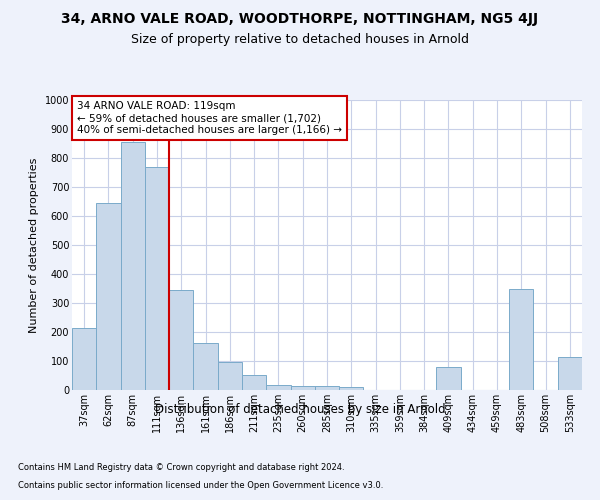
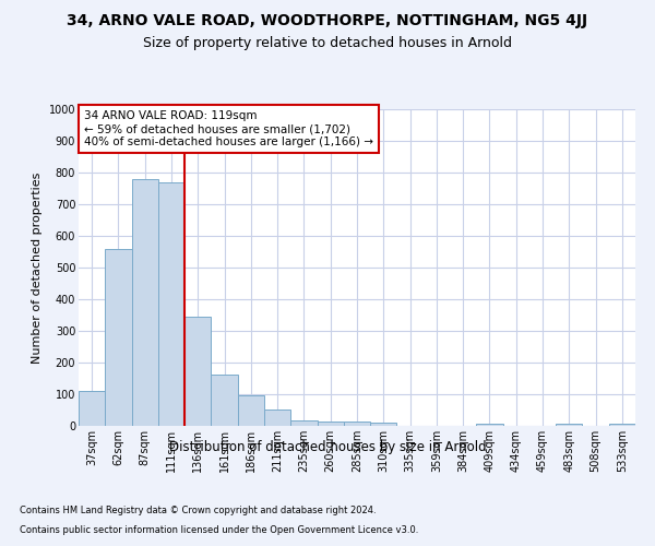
37sqm: 215 -> 112
62sqm: 645 -> 558
87sqm: 855 -> 780
409sqm: 80 -> 8
483sqm: 350 -> 8
533sqm: 115 -> 8
